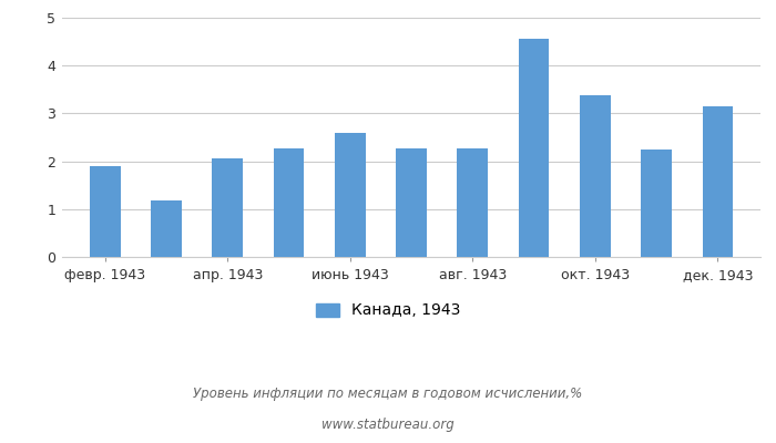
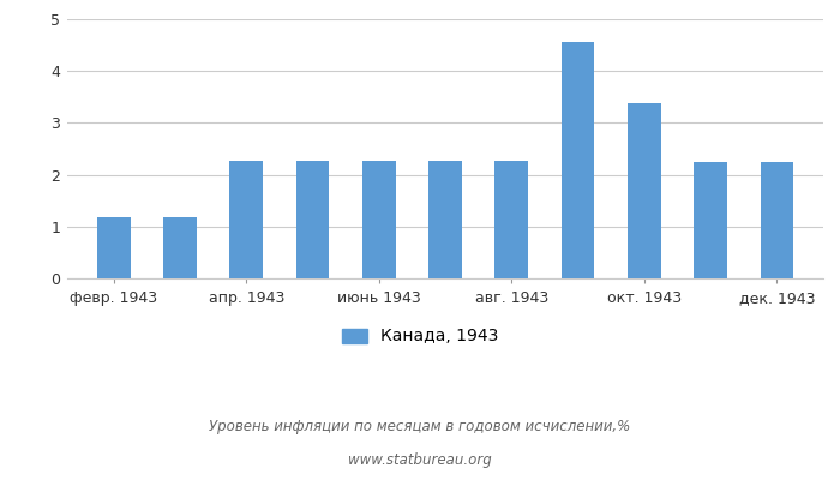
февр. 1943: 1.90 -> 1.19
апр. 1943: 2.05 -> 2.28
июнь 1943: 2.60 -> 2.28
дек. 1943: 3.15 -> 2.24
